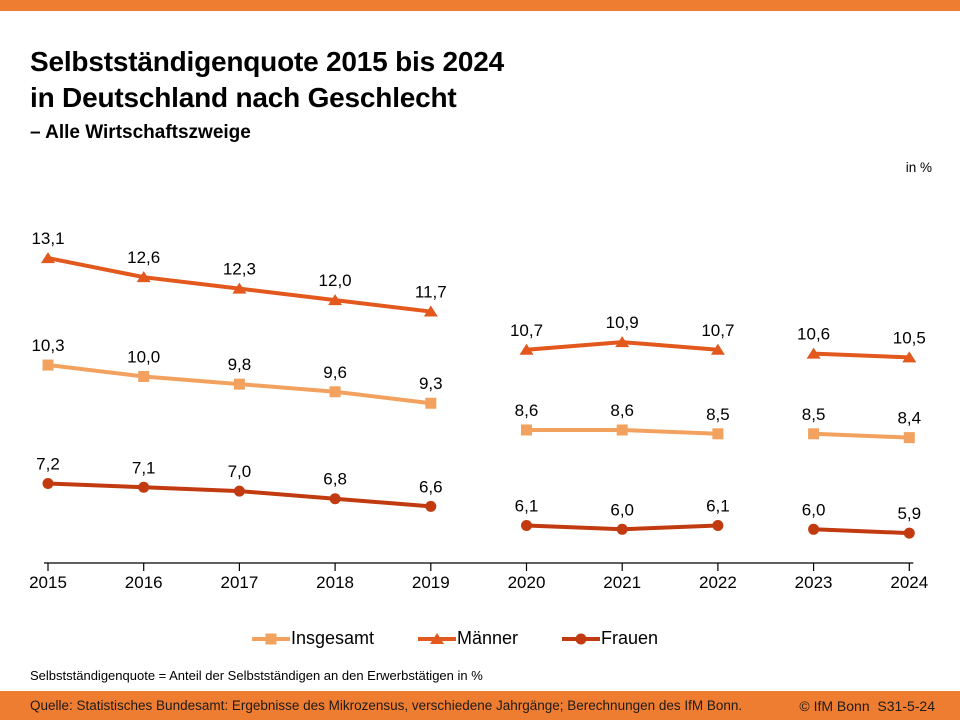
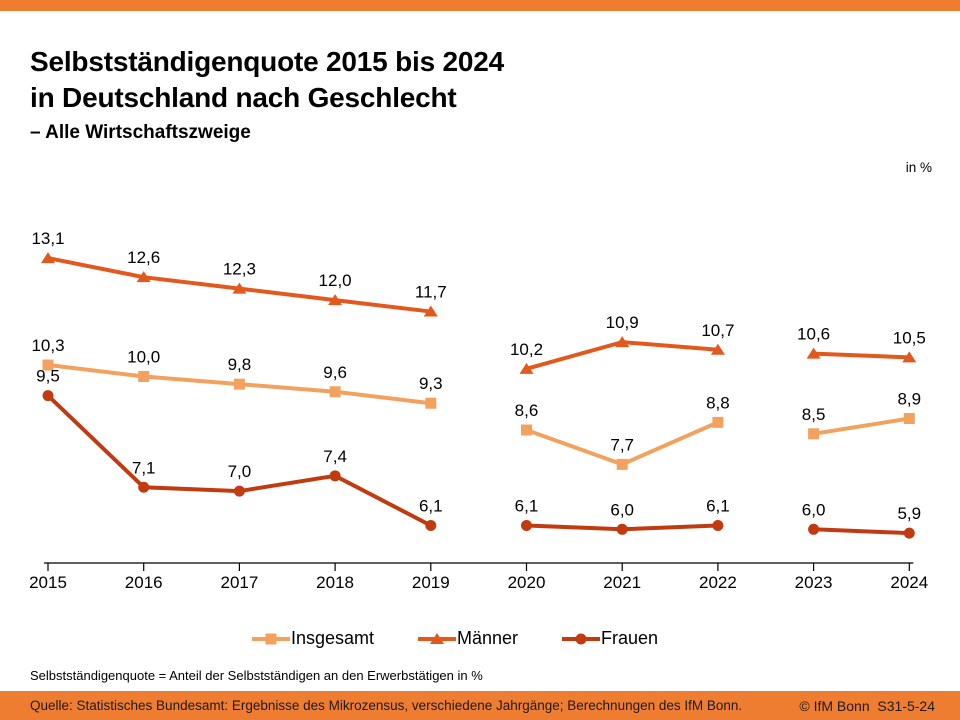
Frauen/2015: 7,2 -> 9,5
Frauen/2018: 6,8 -> 7,4
Frauen/2019: 6,6 -> 6,1
Männer/2020: 10,7 -> 10,2
Insgesamt/2021: 8,6 -> 7,7
Insgesamt/2022: 8,5 -> 8,8
Insgesamt/2024: 8,4 -> 8,9
